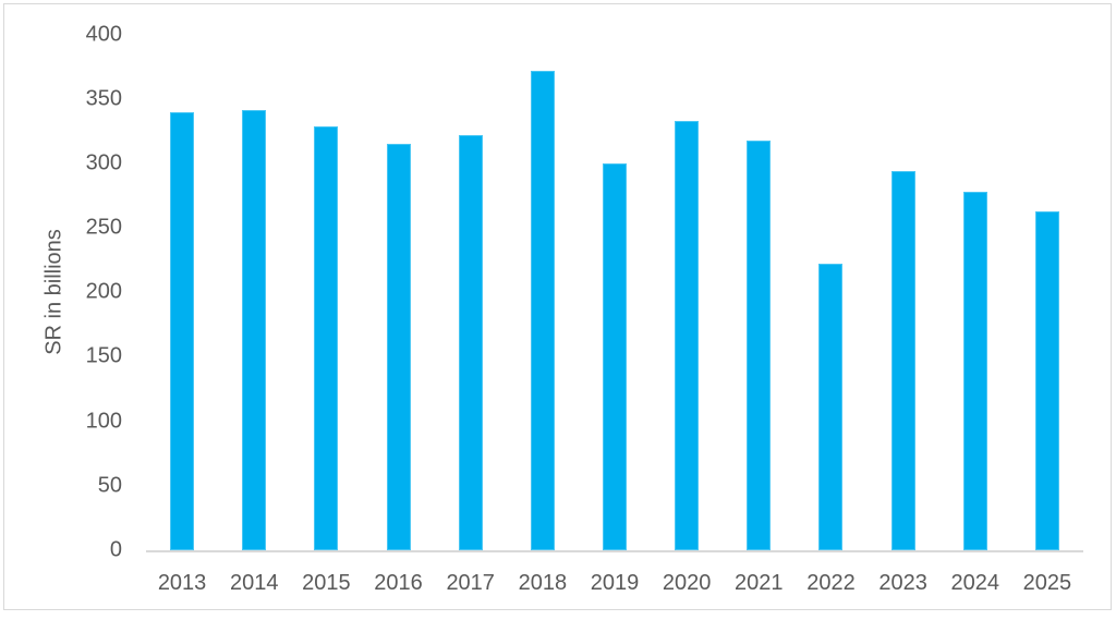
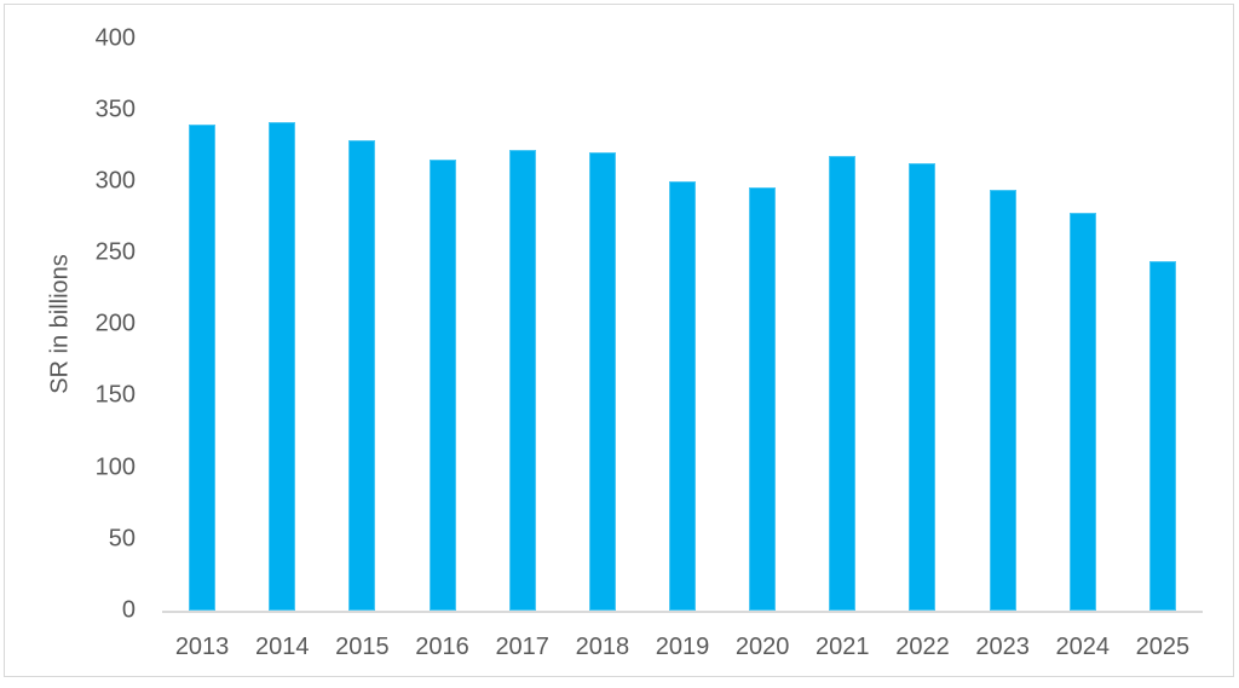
2018: 372 -> 320
2020: 333 -> 296
2022: 222 -> 313
2025: 263 -> 244
